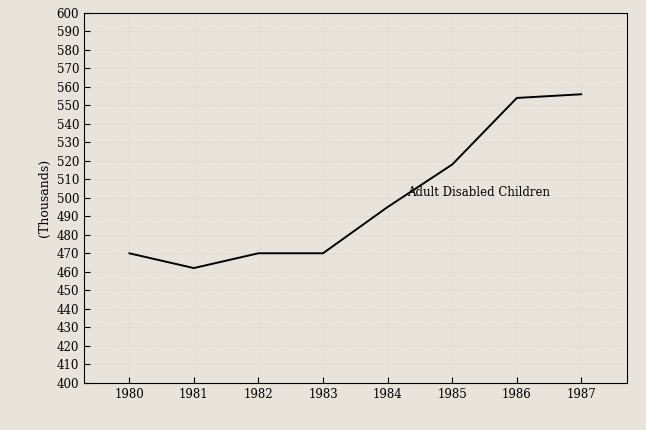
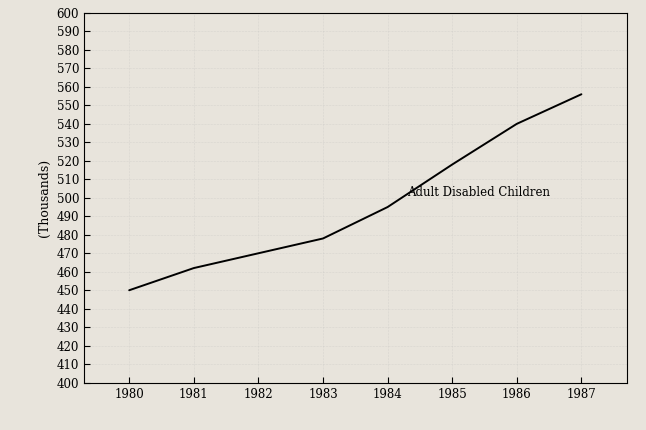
1980: 470 -> 450
1983: 470 -> 478
1986: 554 -> 540
